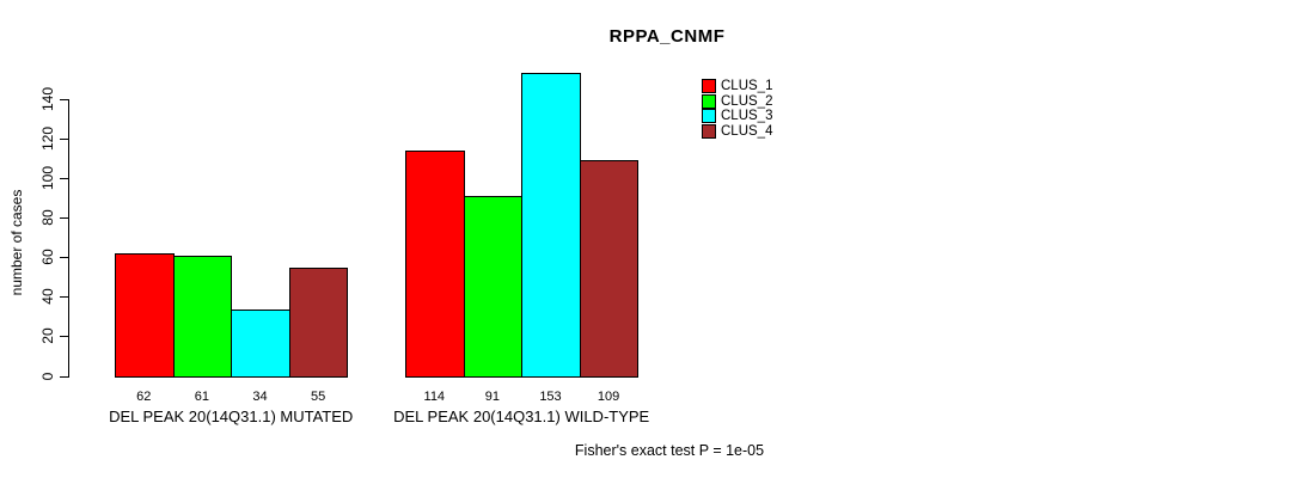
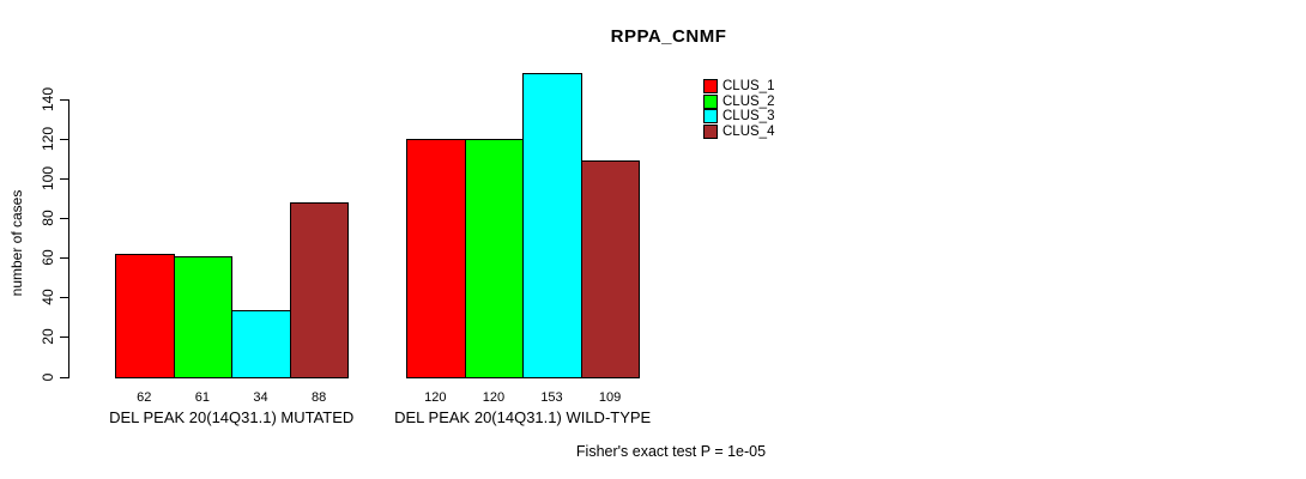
CLUS_4/DEL PEAK 20(14Q31.1) MUTATED: 55 -> 88
CLUS_1/DEL PEAK 20(14Q31.1) WILD-TYPE: 114 -> 120
CLUS_2/DEL PEAK 20(14Q31.1) WILD-TYPE: 91 -> 120
